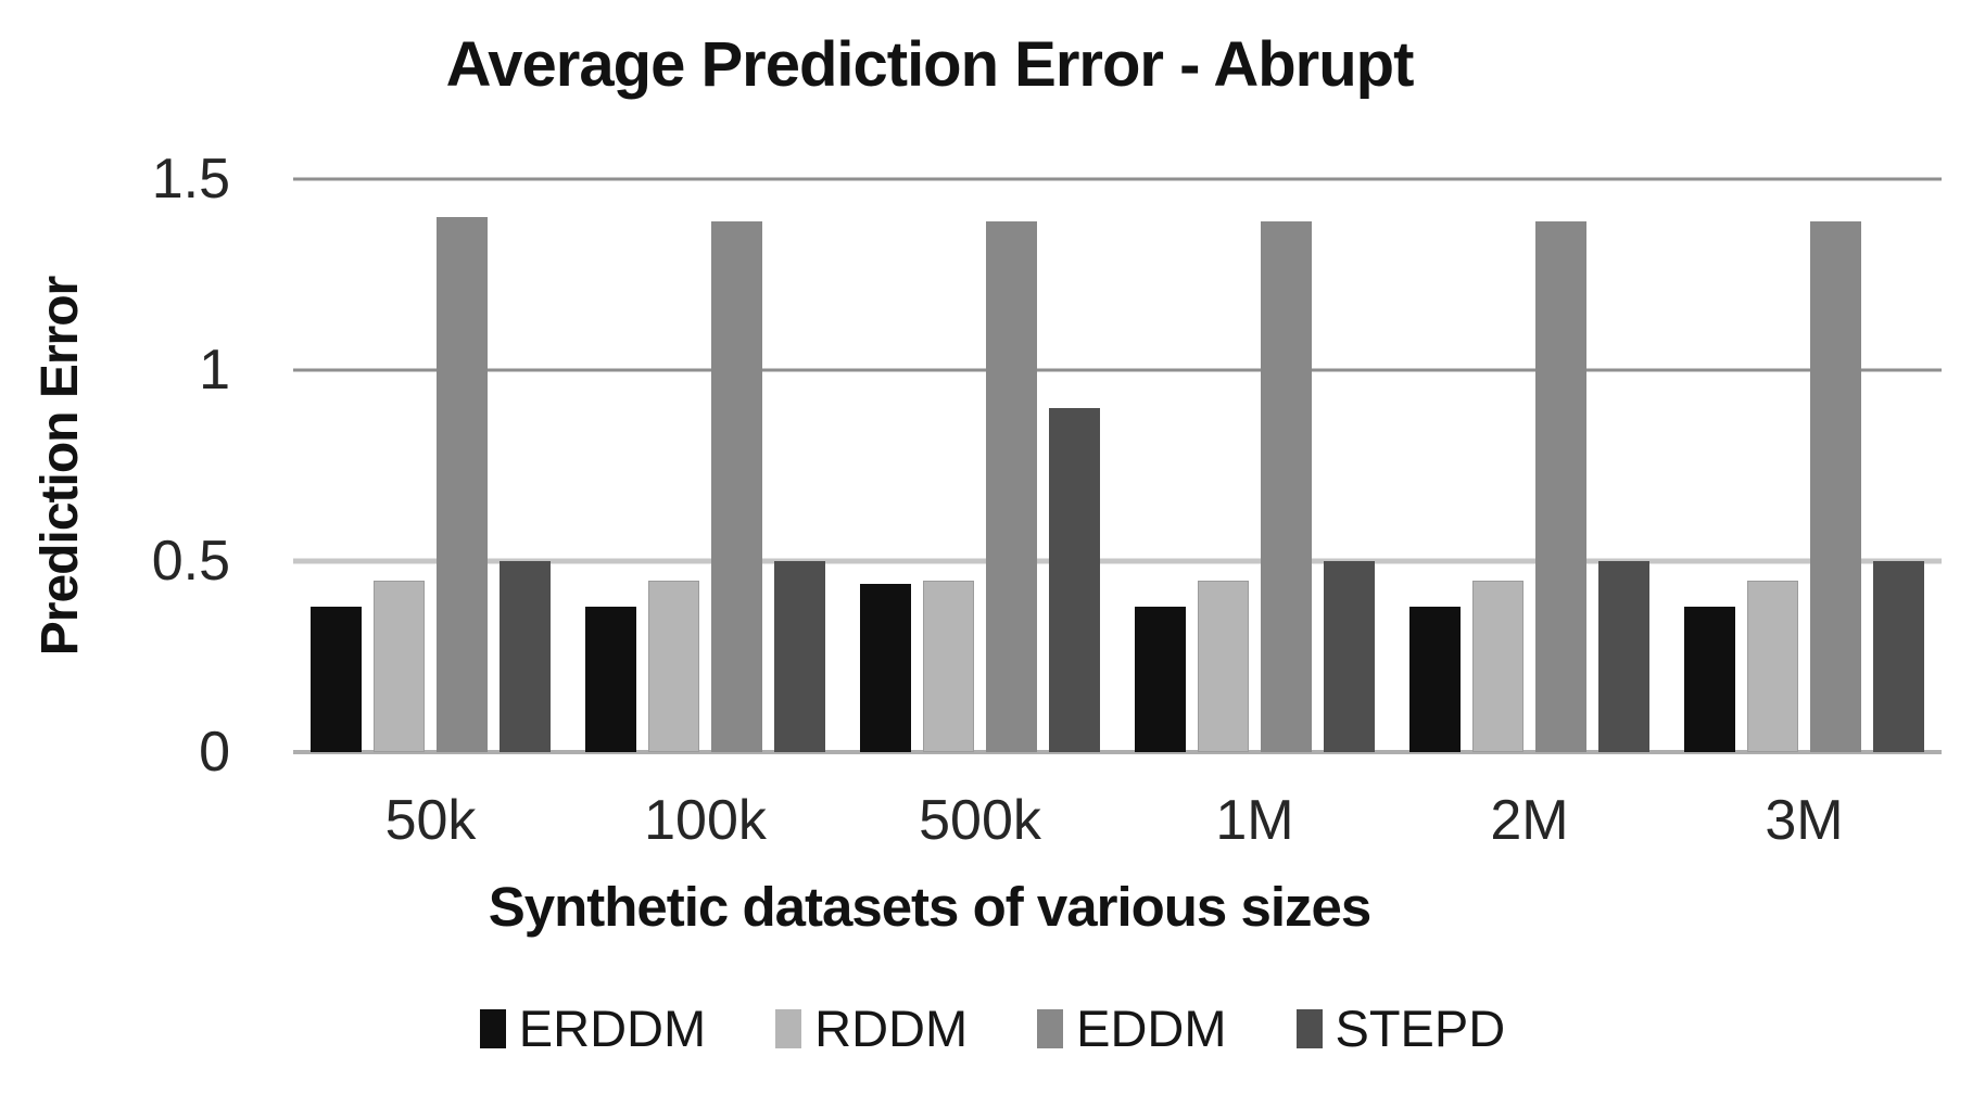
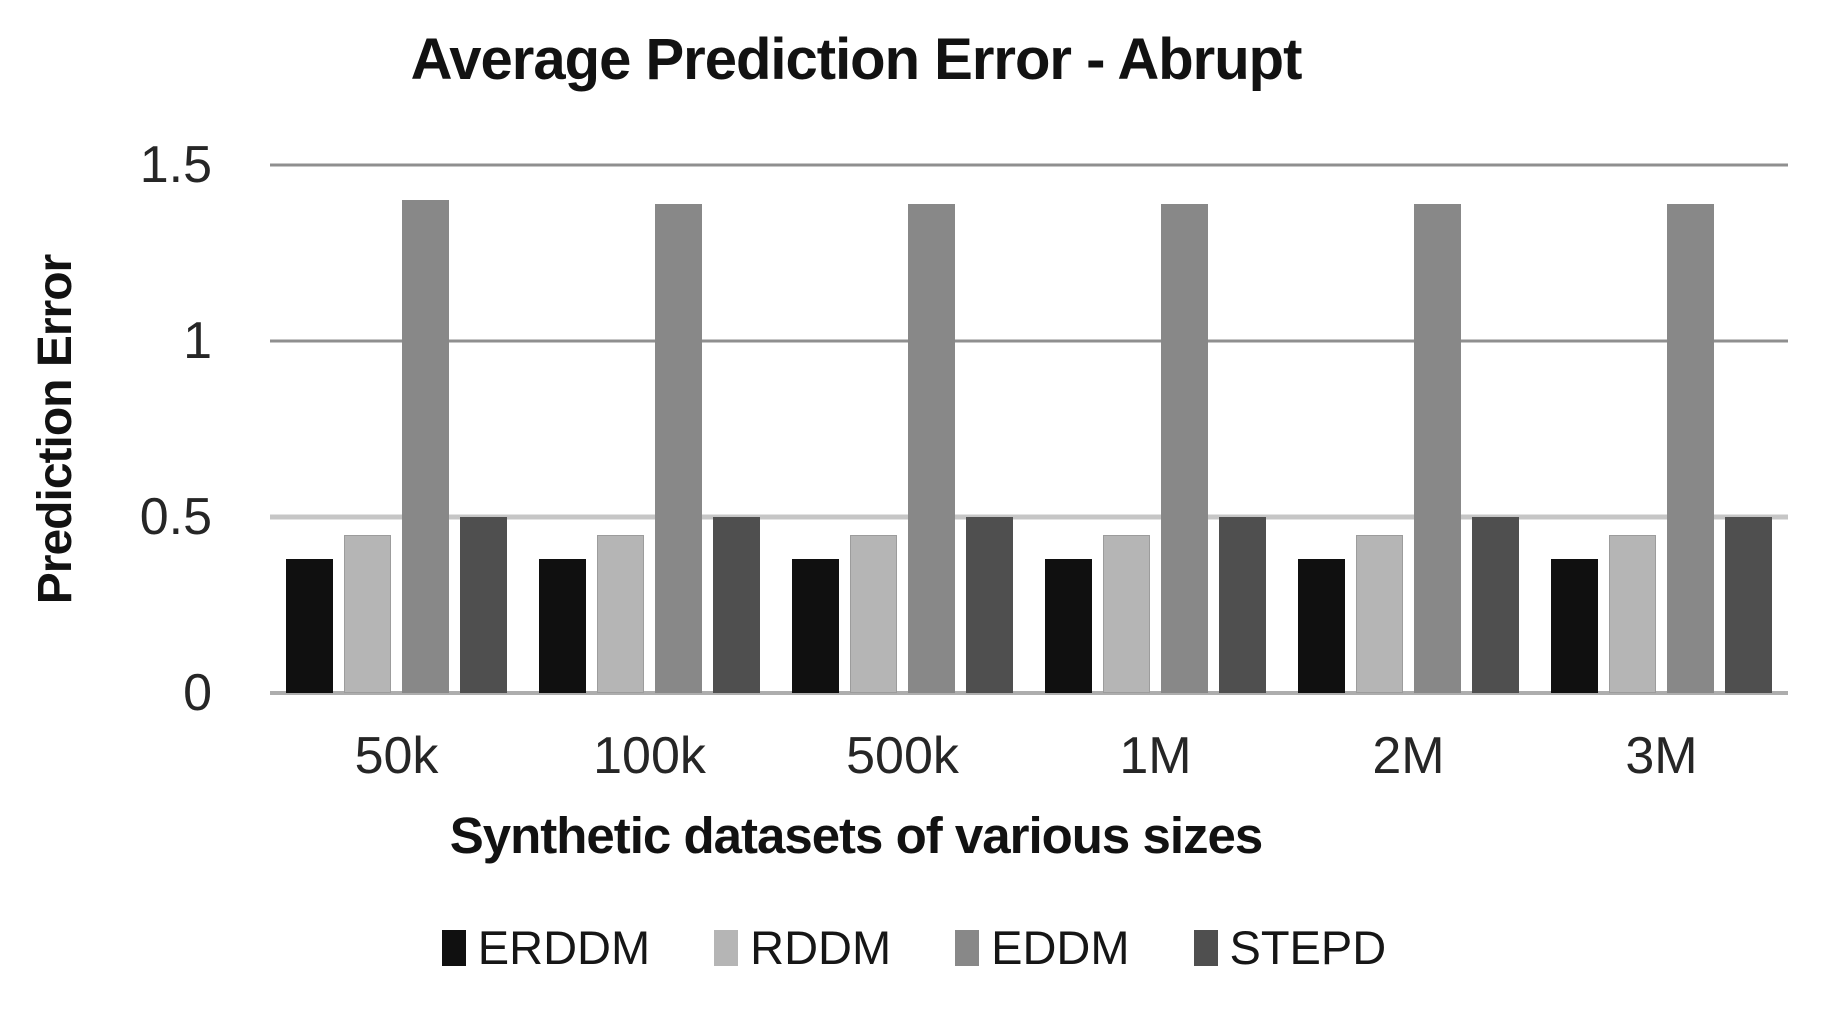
ERDDM/500k: 0.44 -> 0.38
STEPD/500k: 0.9 -> 0.5
